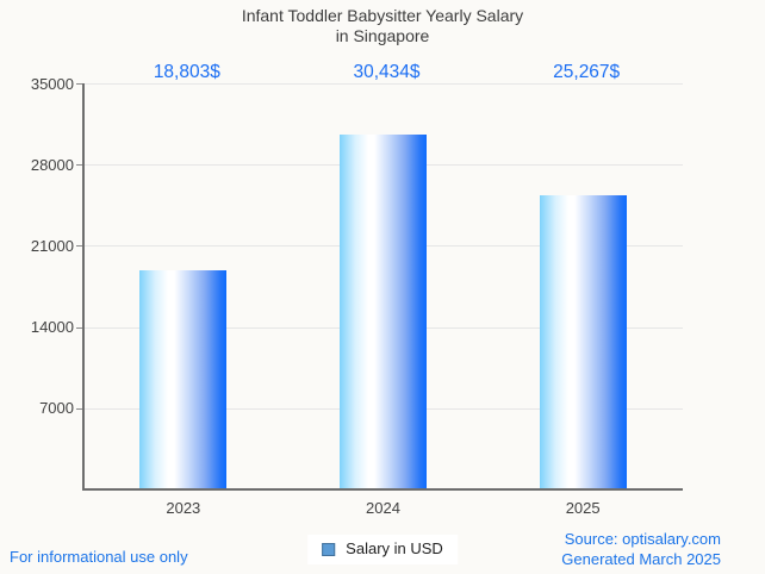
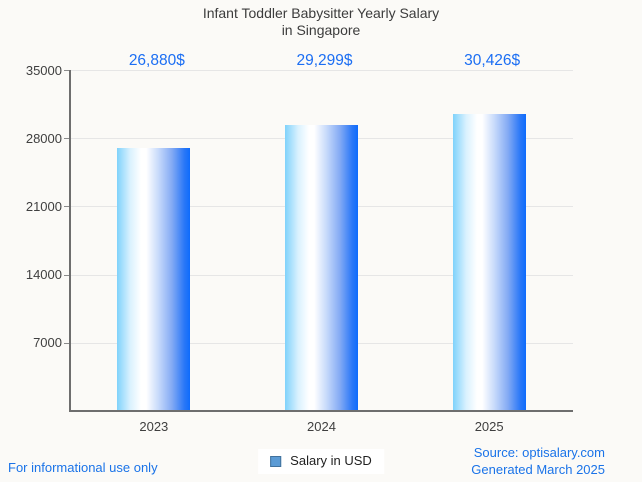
2023: 18,803 -> 26,880
2024: 30,434 -> 29,299
2025: 25,267 -> 30,426
